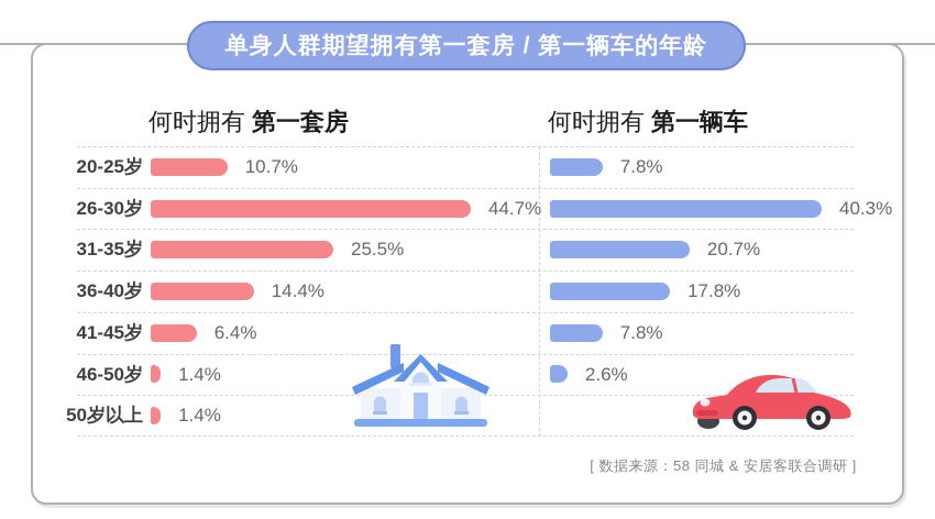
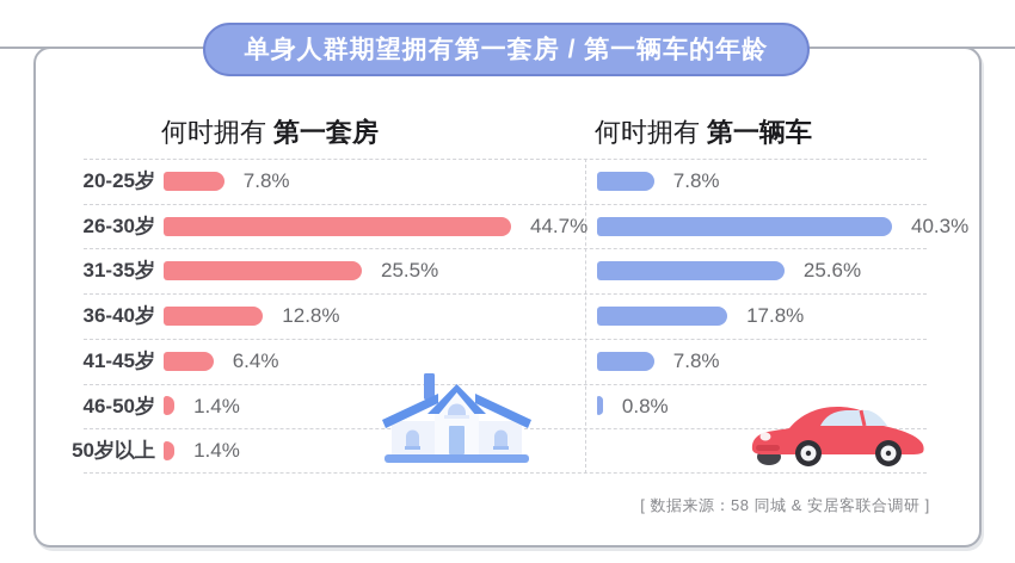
何时拥有 第一套房/20-25岁: 10.7% -> 7.8%
何时拥有 第一套房/36-40岁: 14.4% -> 12.8%
何时拥有 第一辆车/31-35岁: 20.7% -> 25.6%
何时拥有 第一辆车/46-50岁: 2.6% -> 0.8%
